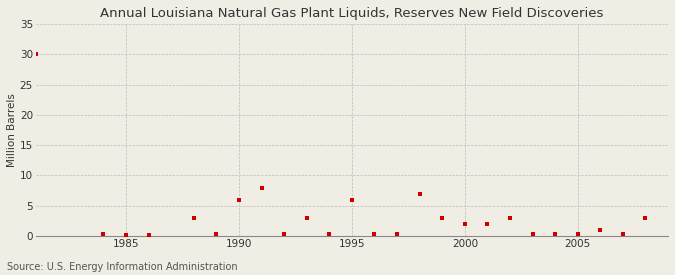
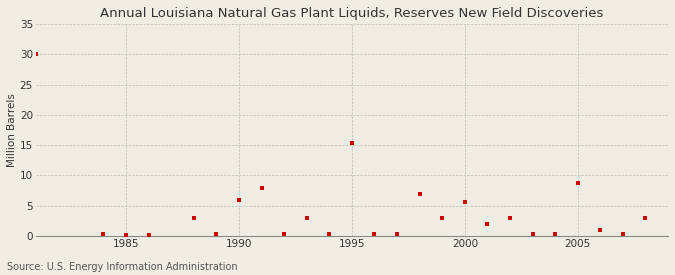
1995: 6.0 -> 15.4
2000: 2.0 -> 5.6
2005: 0.3 -> 8.8
